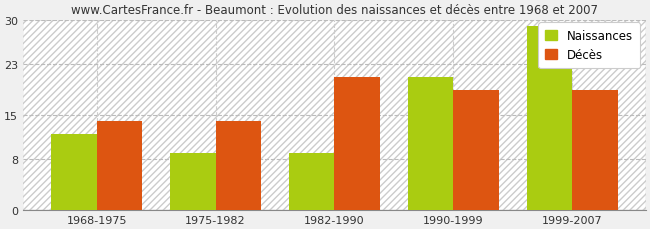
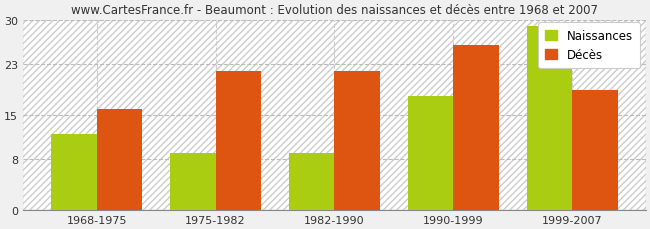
Décès/1968-1975: 14 -> 16
Décès/1975-1982: 14 -> 22
Décès/1982-1990: 21 -> 22
Naissances/1990-1999: 21 -> 18
Décès/1990-1999: 19 -> 26
